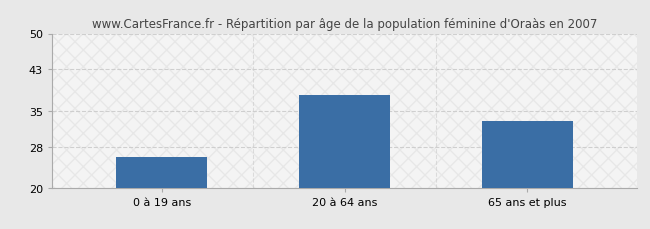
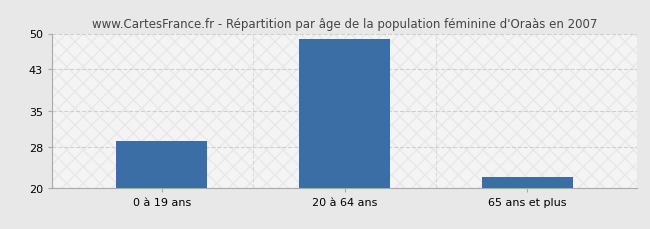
0 à 19 ans: 26 -> 29
20 à 64 ans: 38 -> 49
65 ans et plus: 33 -> 22
